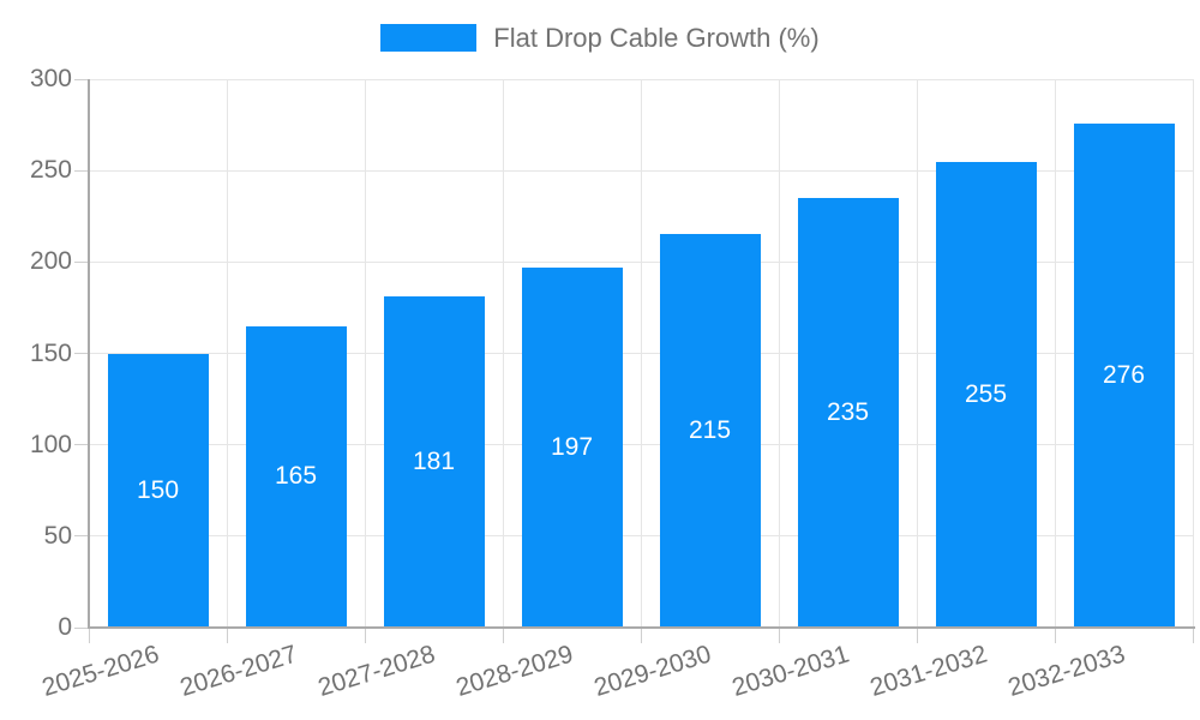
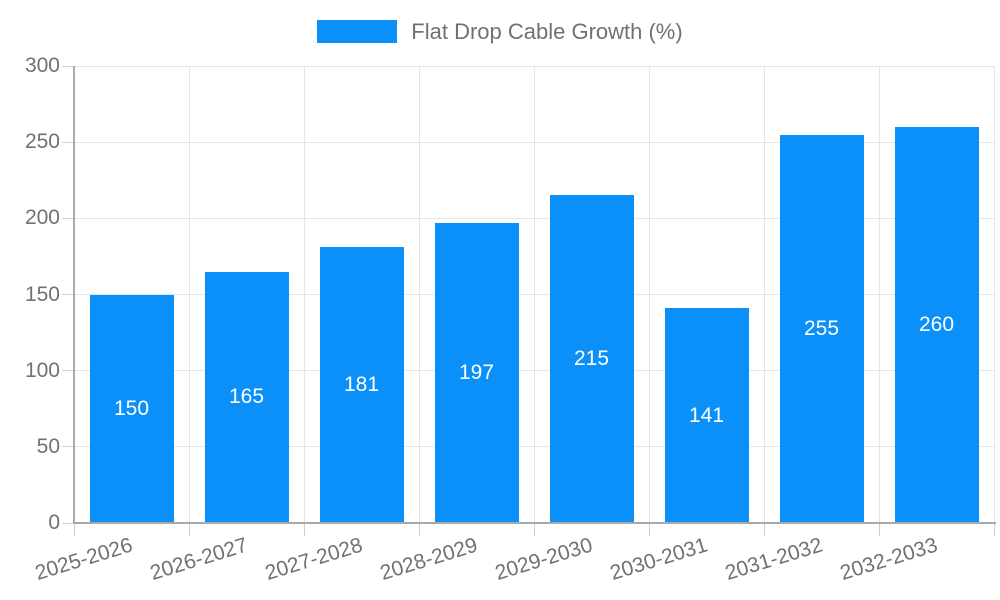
2030-2031: 235 -> 141
2032-2033: 276 -> 260
